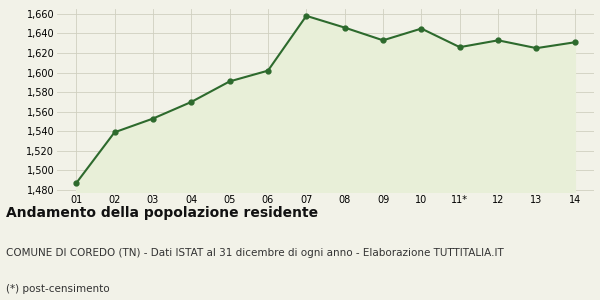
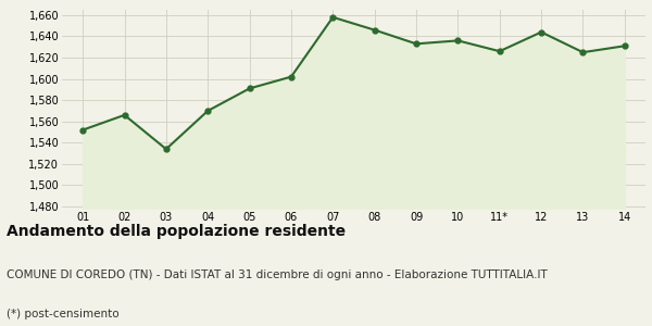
01: 1,487 -> 1,552
02: 1,539 -> 1,566
03: 1,553 -> 1,534
10: 1,645 -> 1,636
12: 1,633 -> 1,644
